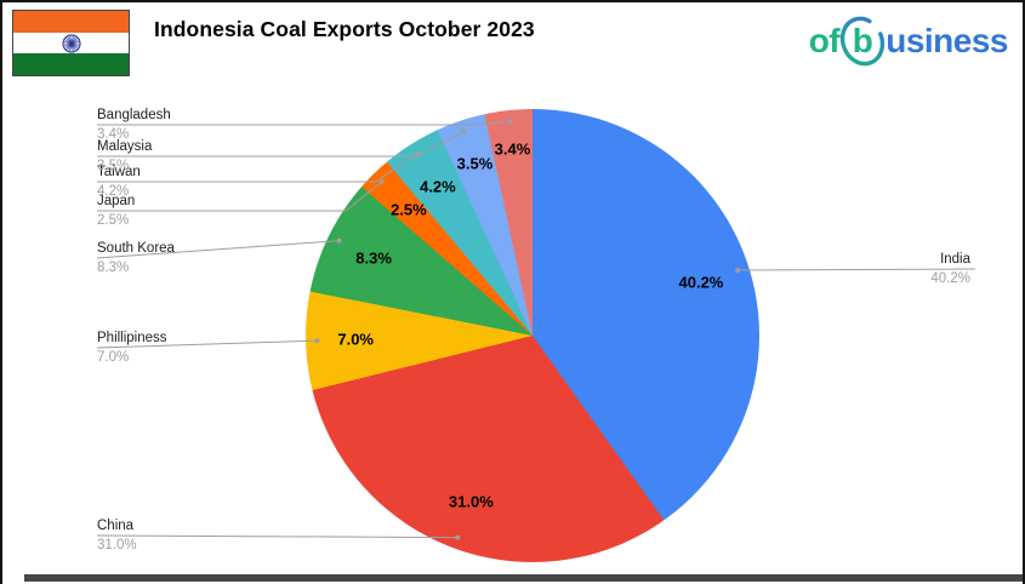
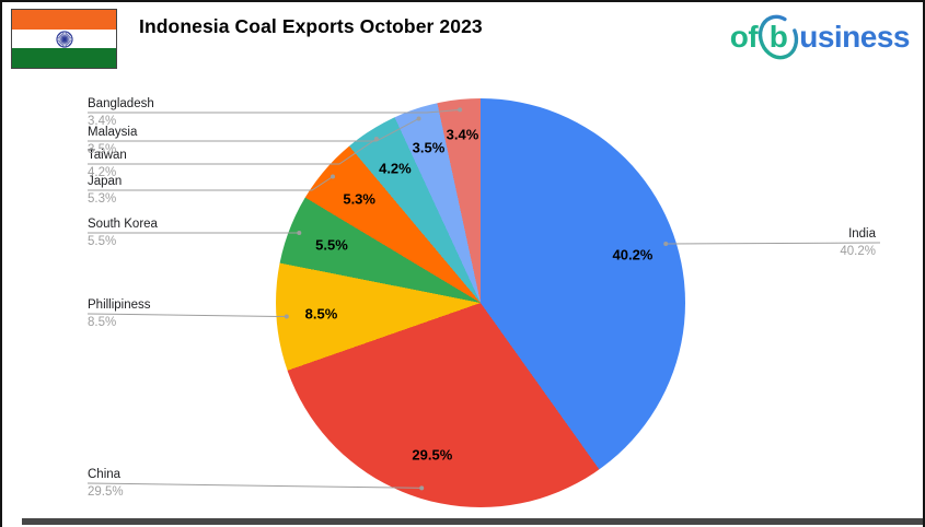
China: 31.0% -> 29.5%
Phillipiness: 7.0% -> 8.5%
South Korea: 8.3% -> 5.5%
Japan: 2.5% -> 5.3%
